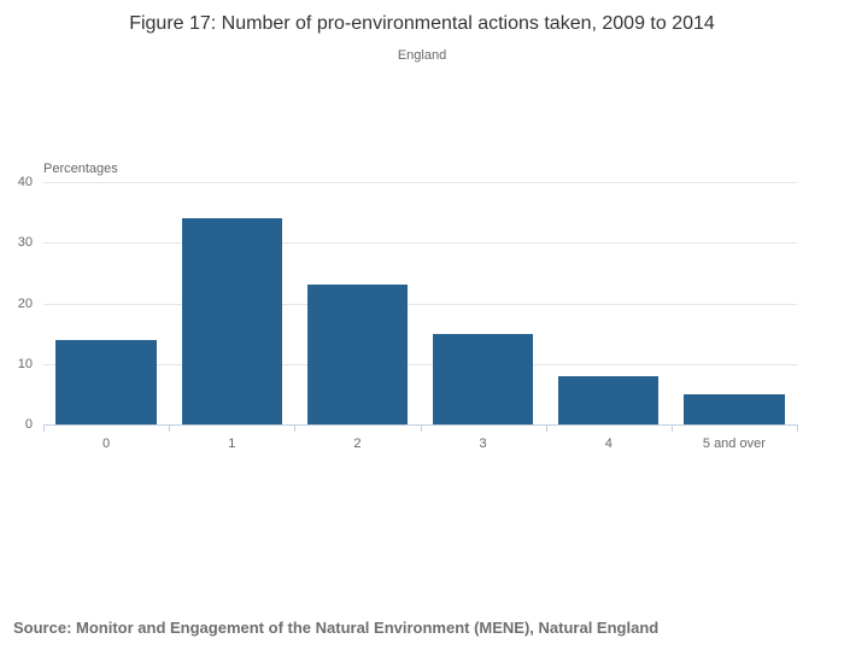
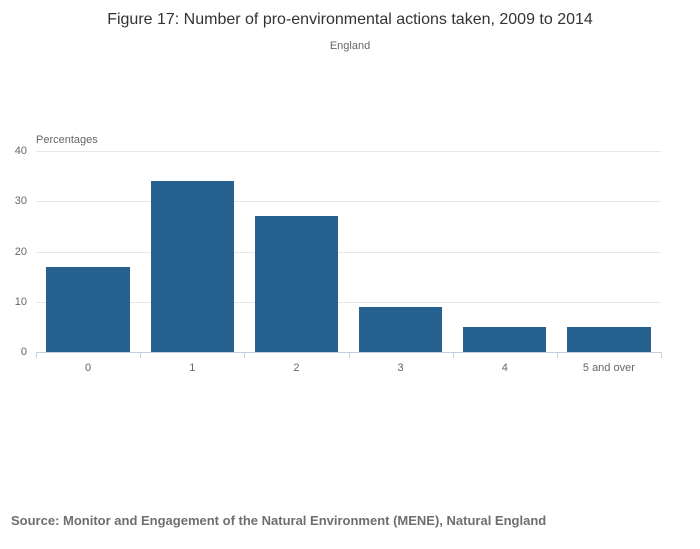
0: 14 -> 17
2: 23 -> 27
3: 15 -> 9
4: 8 -> 5
